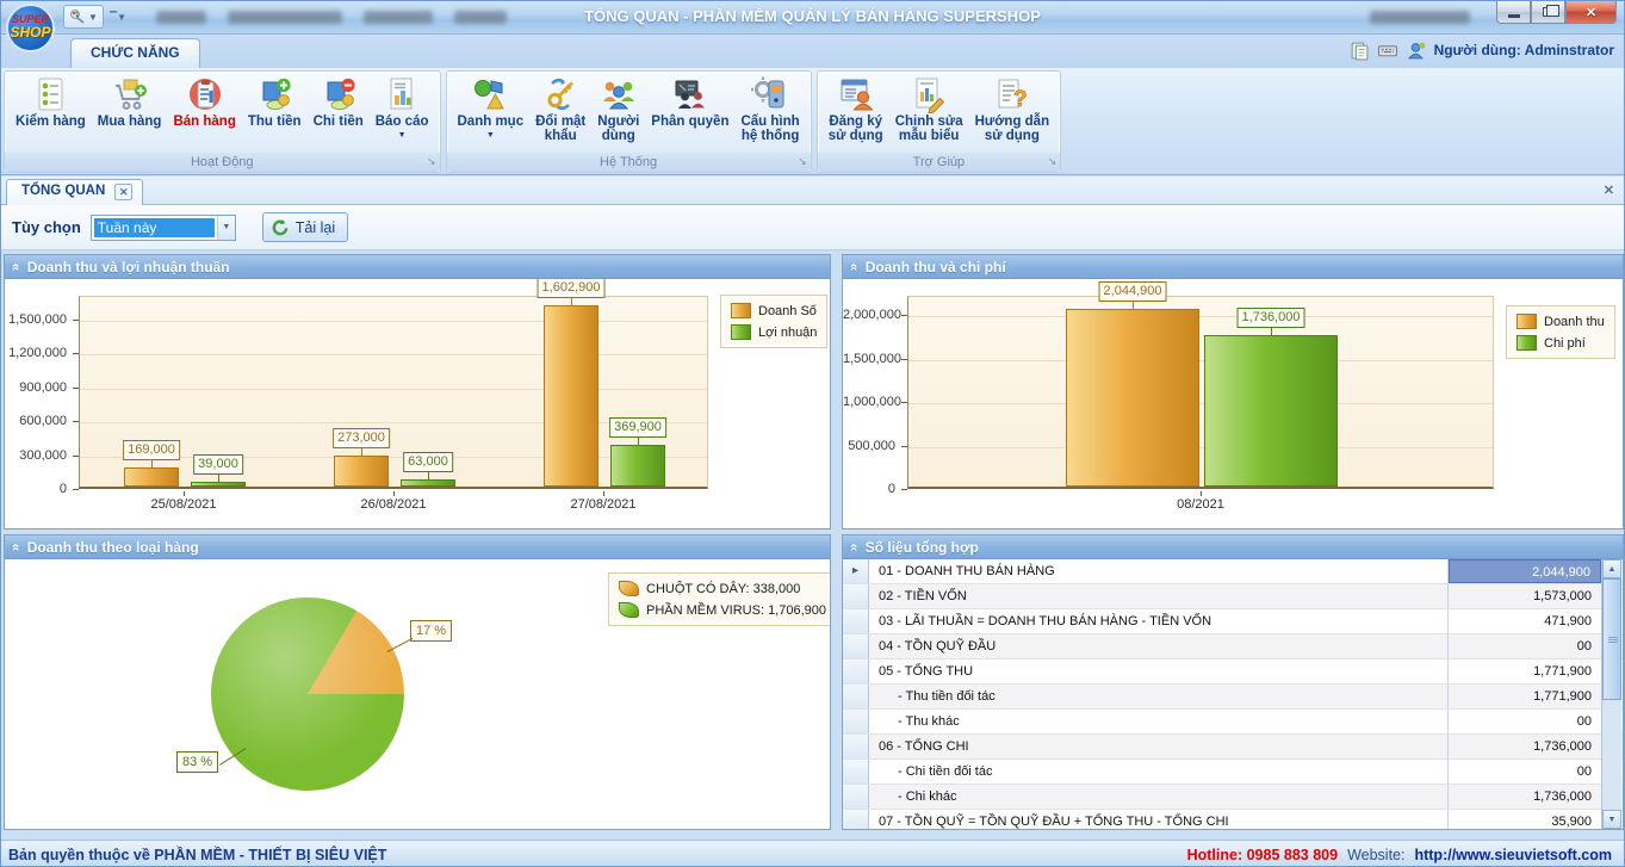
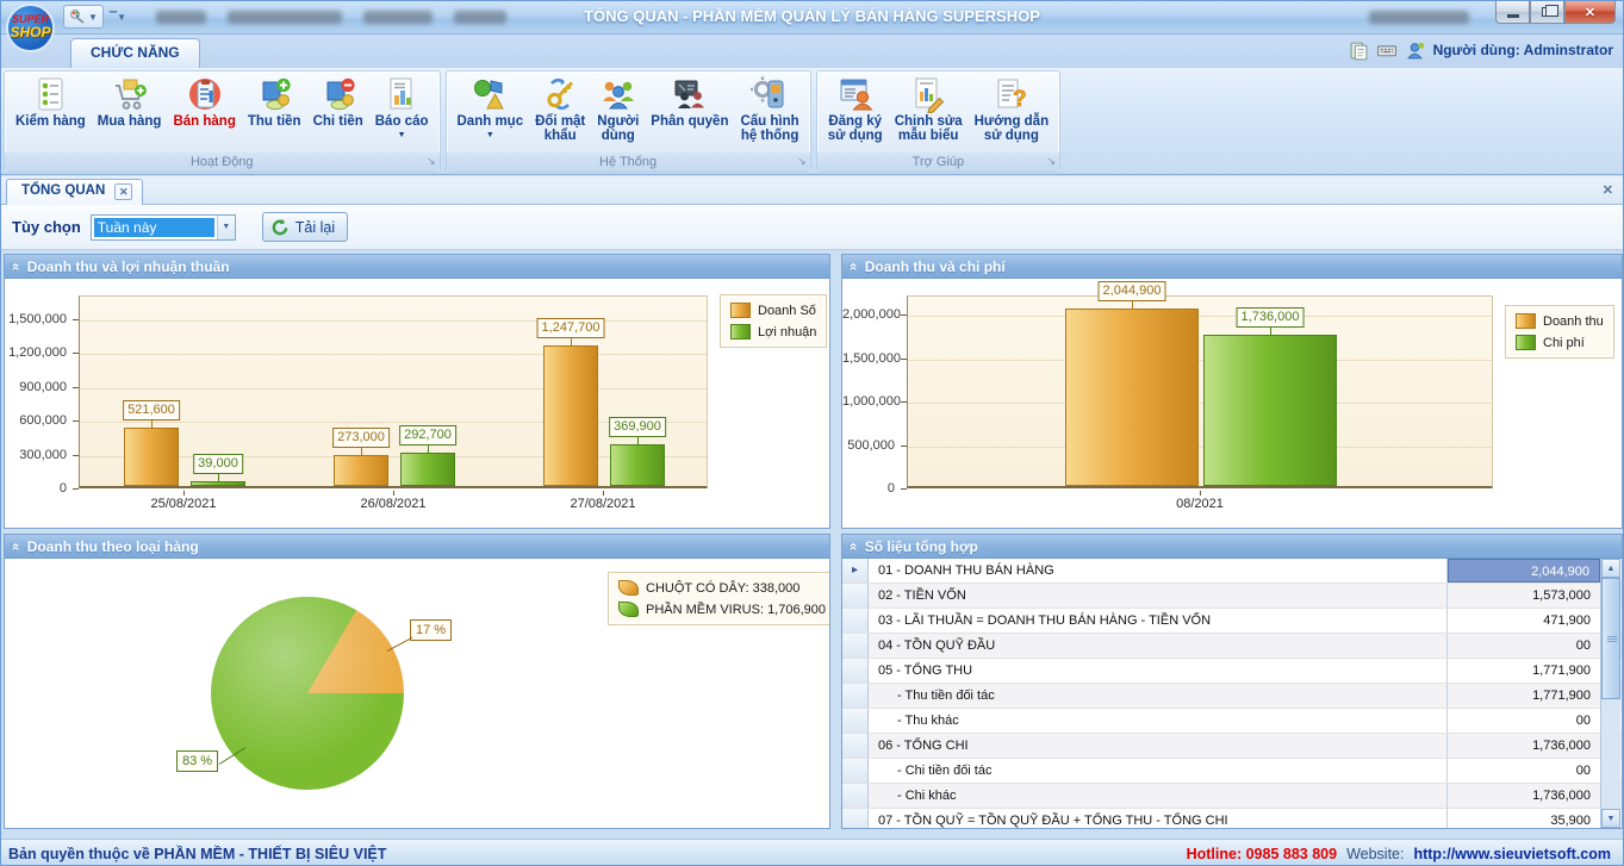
Doanh thu và lợi nhuận thuần/Doanh Số/25/08/2021: 169,000 -> 521,600
Doanh thu và lợi nhuận thuần/Lợi nhuận/26/08/2021: 63,000 -> 292,700
Doanh thu và lợi nhuận thuần/Doanh Số/27/08/2021: 1,602,900 -> 1,247,700
